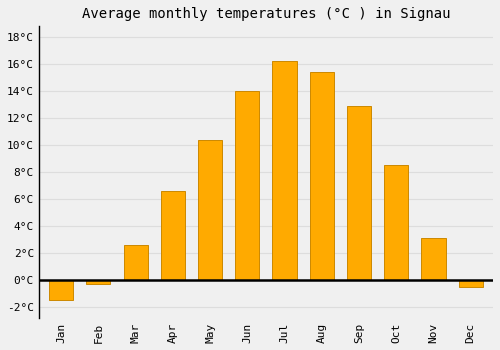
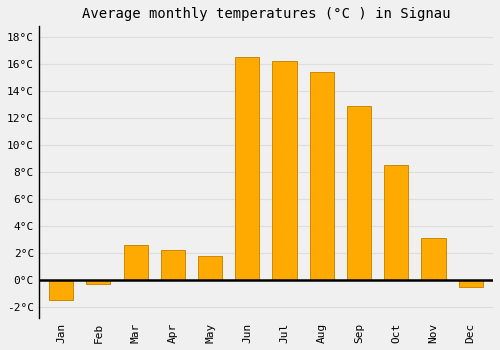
Apr: 6.6°C -> 2.2°C
May: 10.4°C -> 1.8°C
Jun: 14.0°C -> 16.5°C
